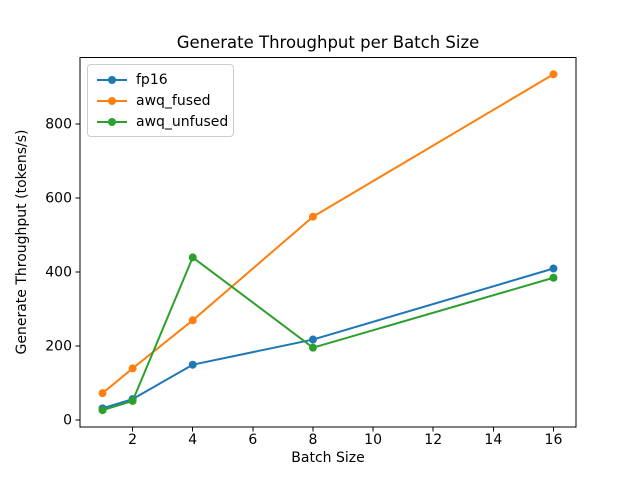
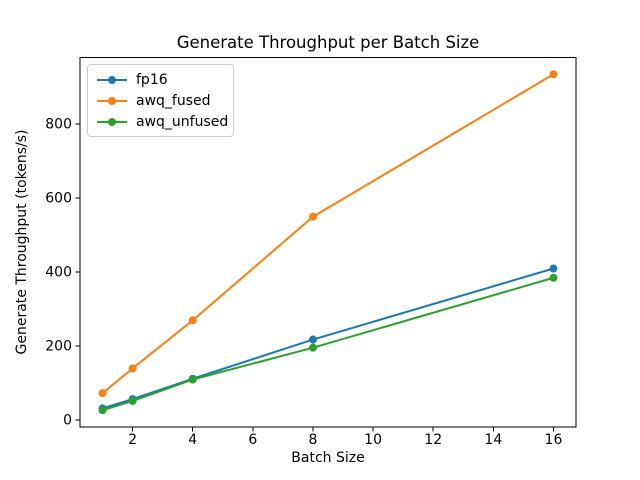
fp16/4: 150 -> 110
awq_unfused/4: 440 -> 110
